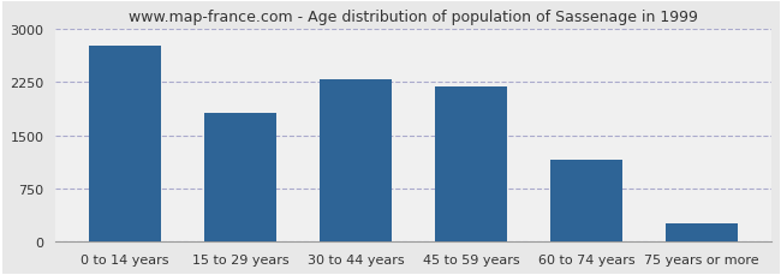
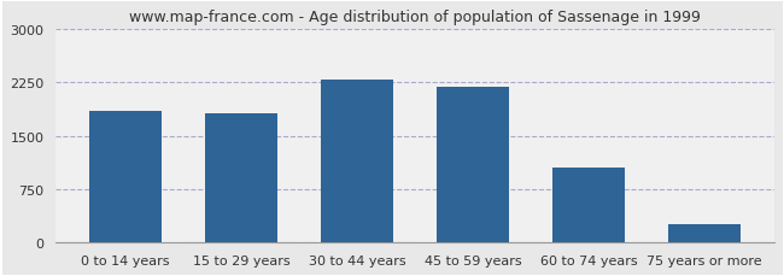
0 to 14 years: 2760 -> 1860
60 to 74 years: 1160 -> 1050
